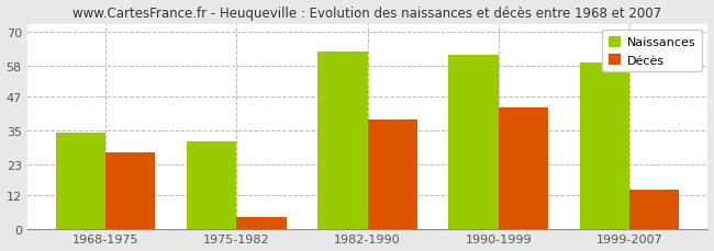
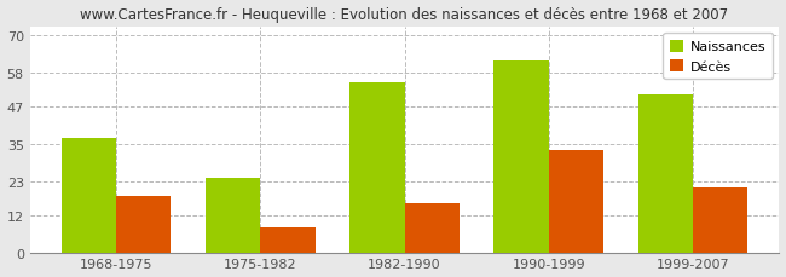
Naissances/1968-1975: 34 -> 37
Décès/1968-1975: 27 -> 18
Naissances/1975-1982: 31 -> 24
Décès/1975-1982: 4 -> 8
Naissances/1982-1990: 63 -> 55
Décès/1982-1990: 39 -> 16
Décès/1990-1999: 43 -> 33
Naissances/1999-2007: 59 -> 51
Décès/1999-2007: 14 -> 21
